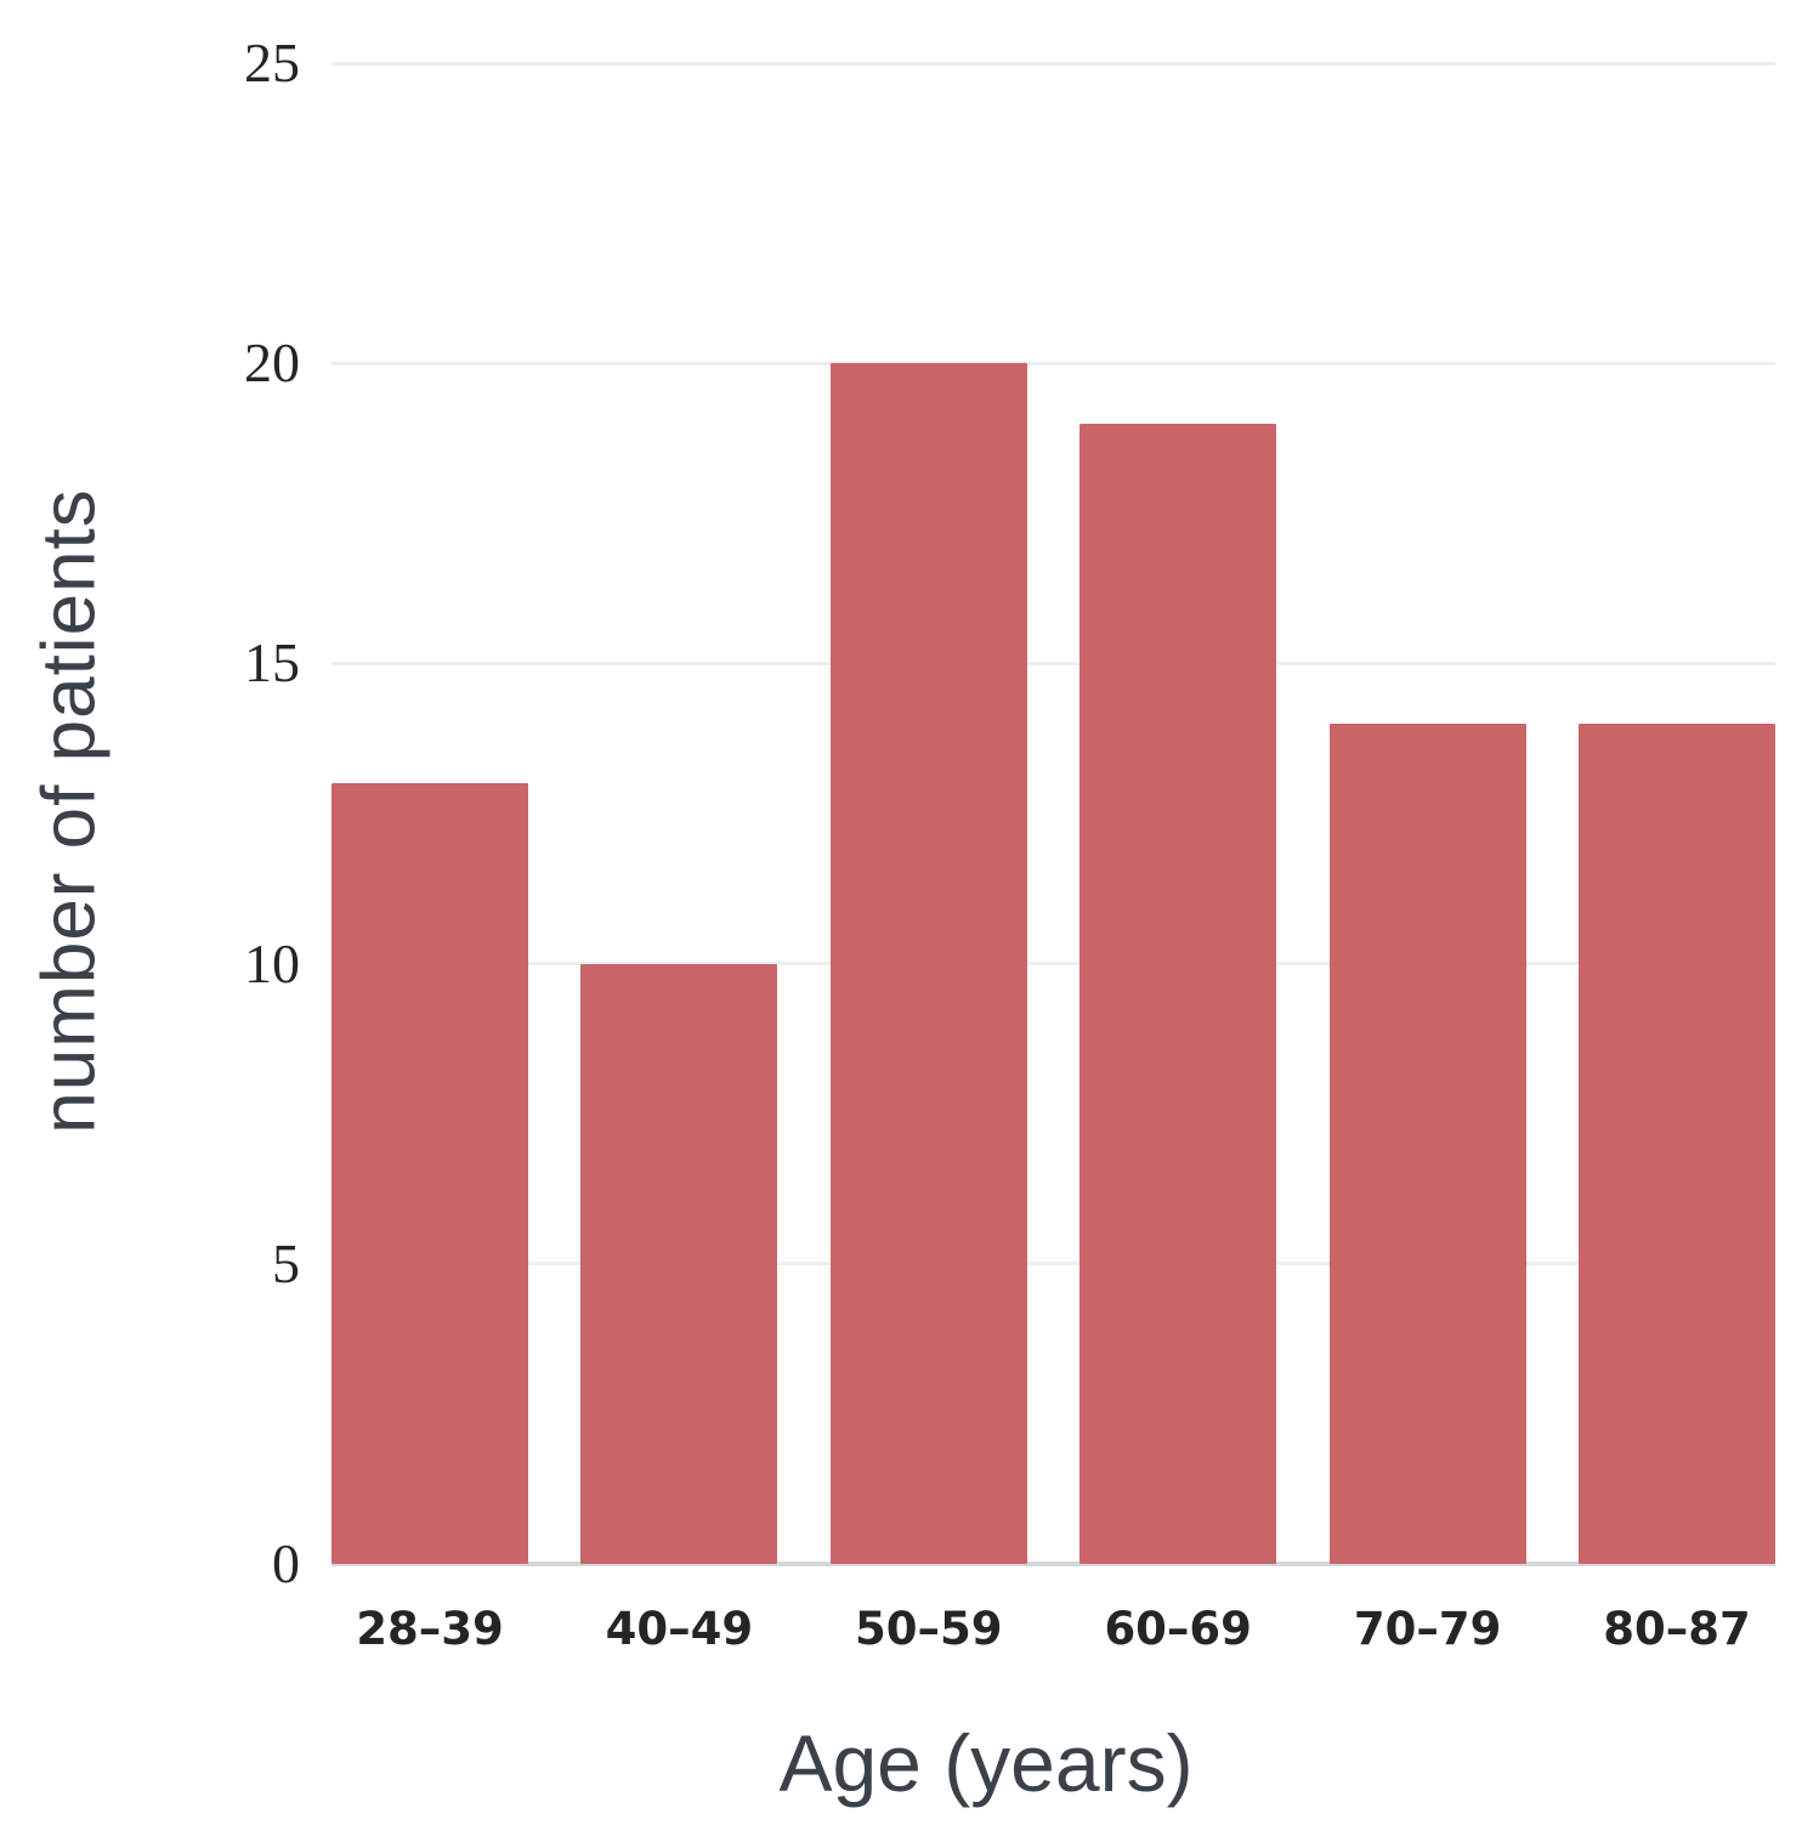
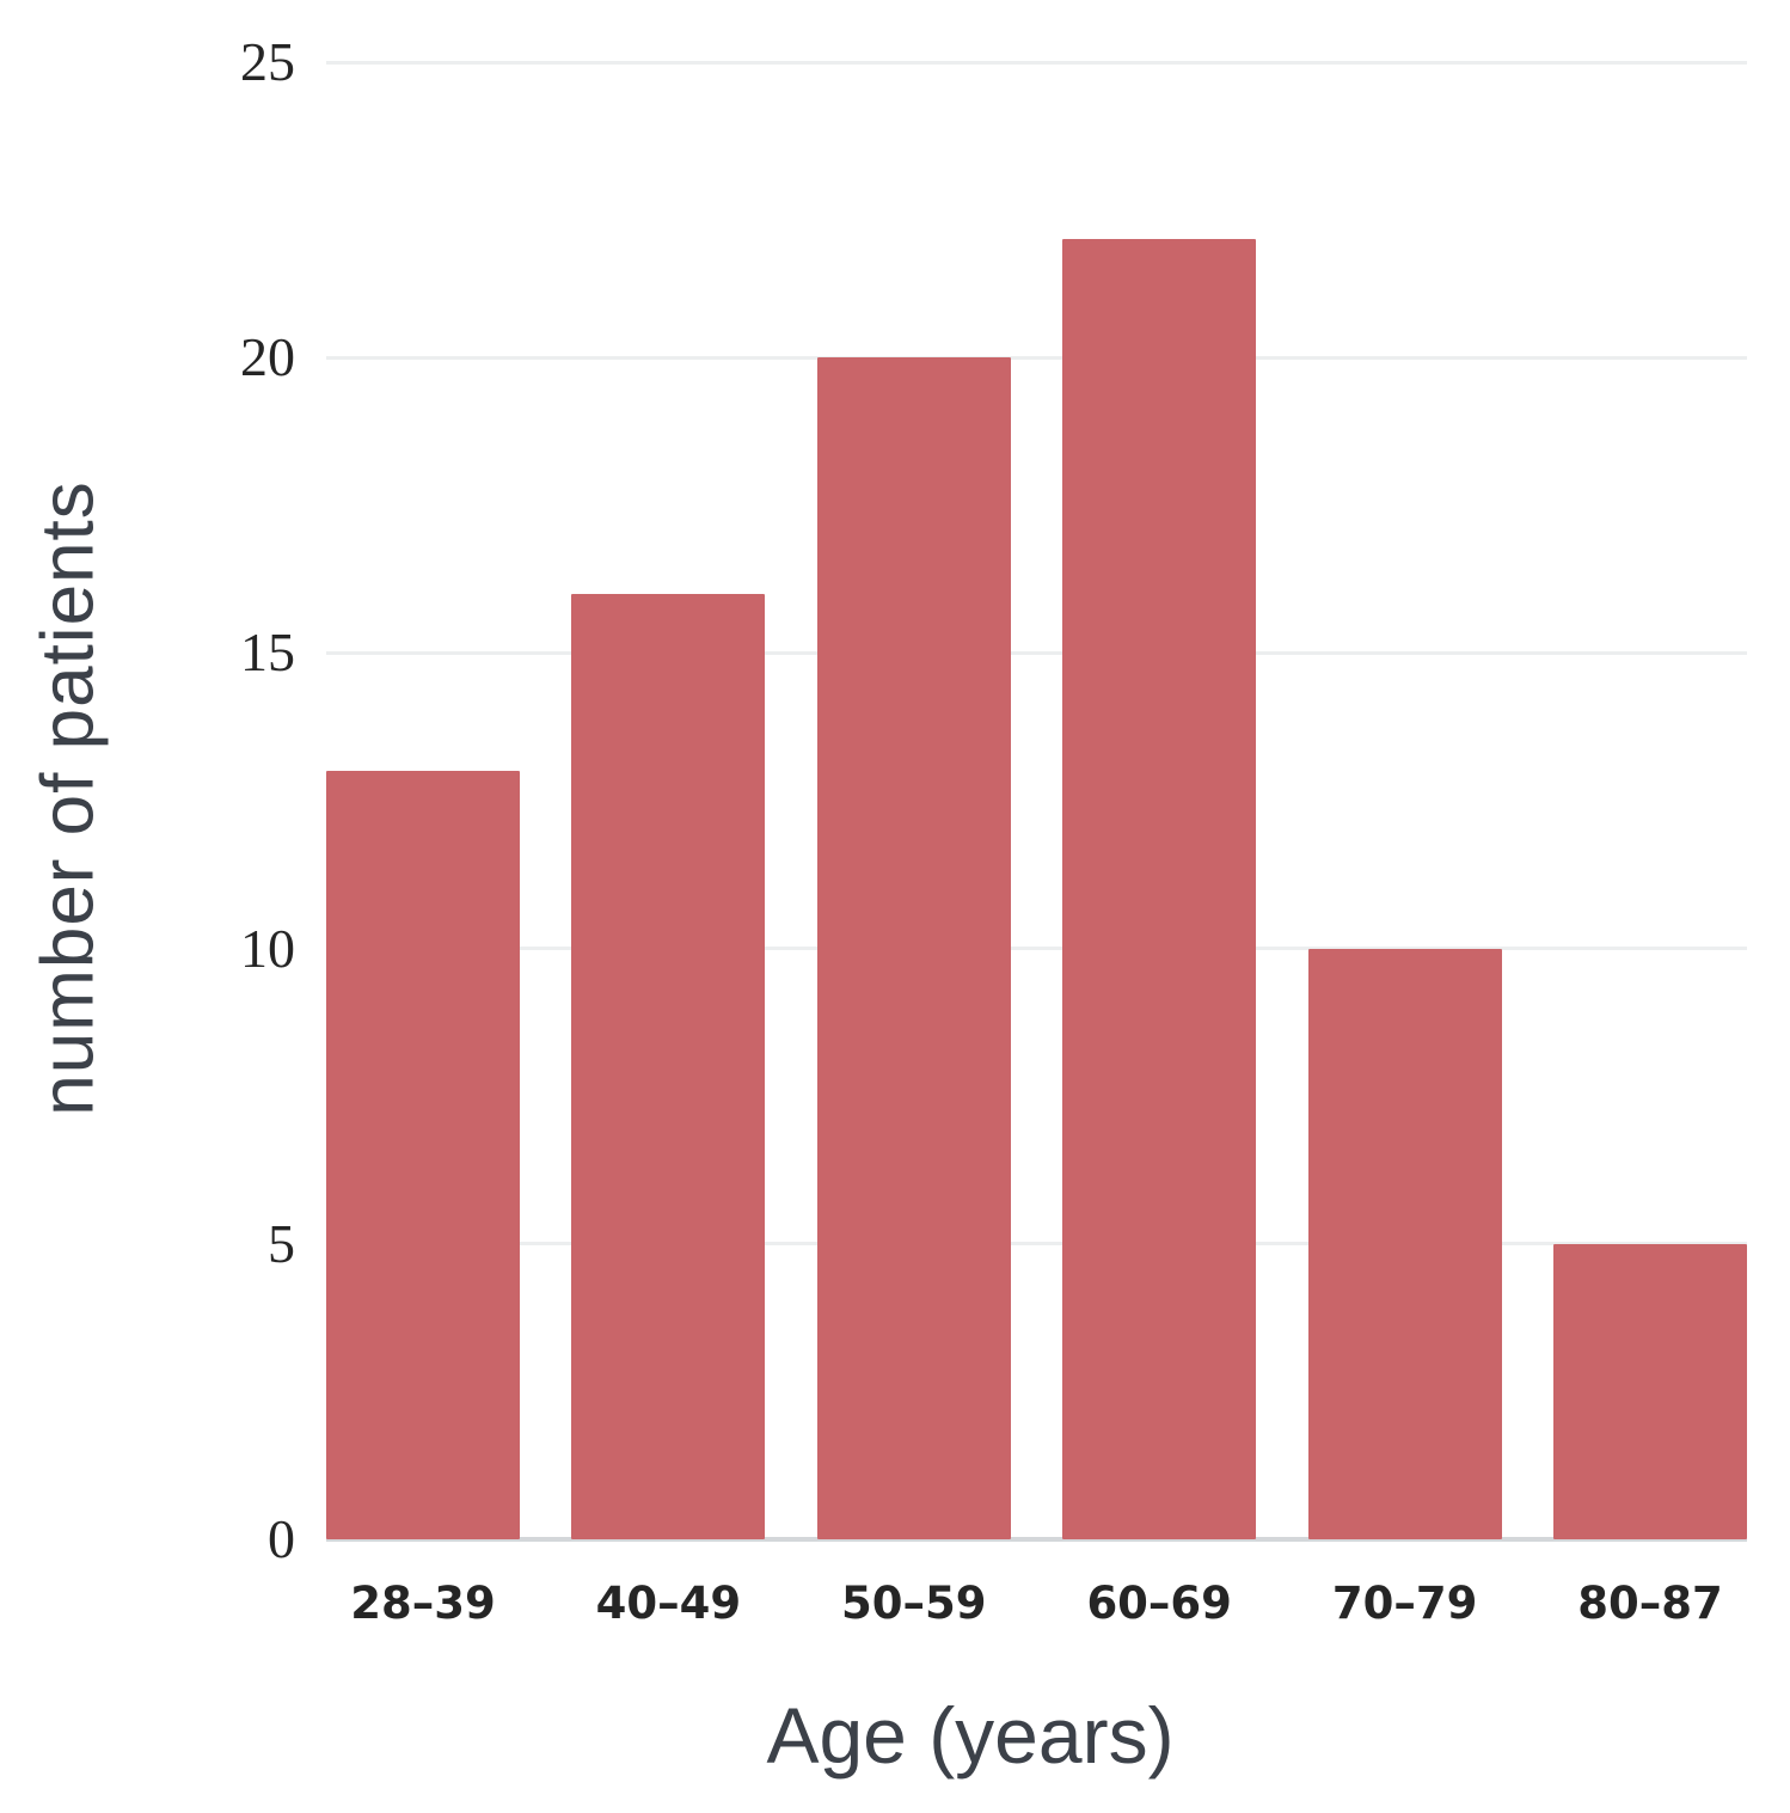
40–49: 10 -> 16
60–69: 19 -> 22
70–79: 14 -> 10
80–87: 14 -> 5
